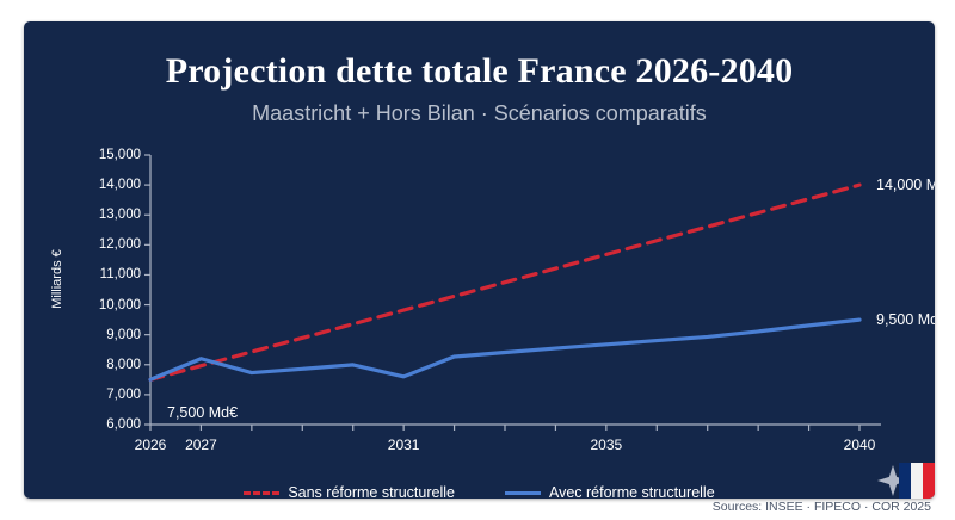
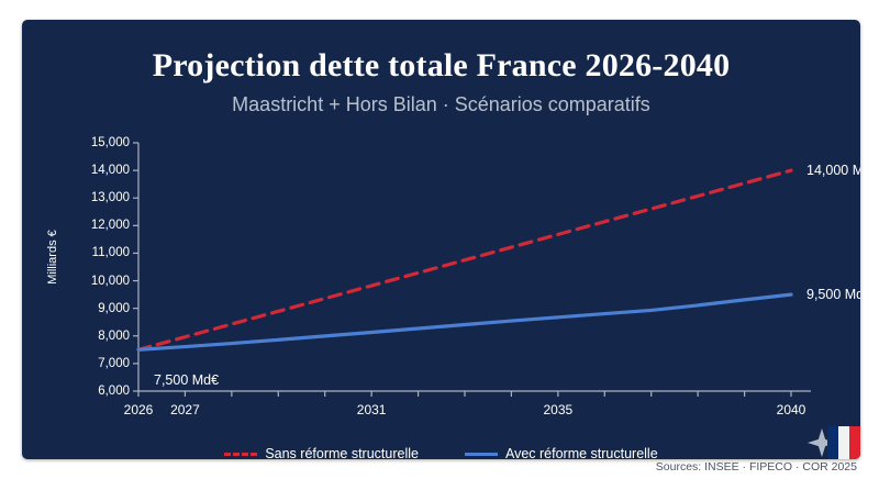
Avec réforme structurelle/2027: 8200 -> 7600
Avec réforme structurelle/2031: 7600 -> 8100
